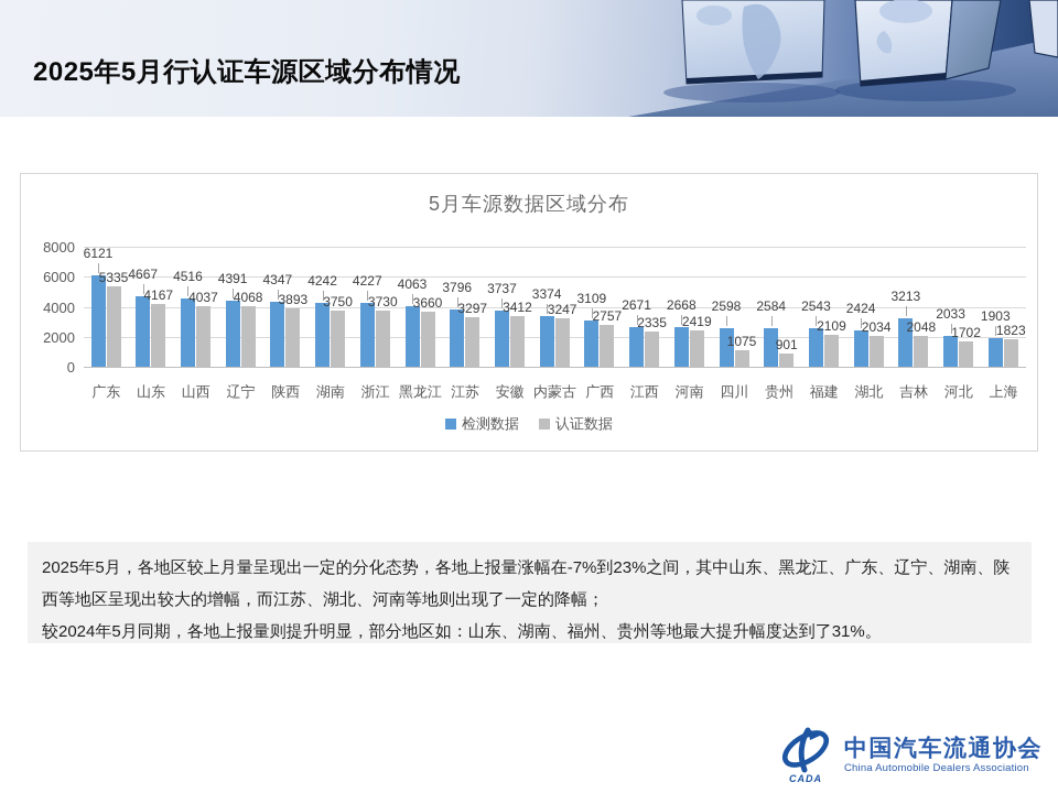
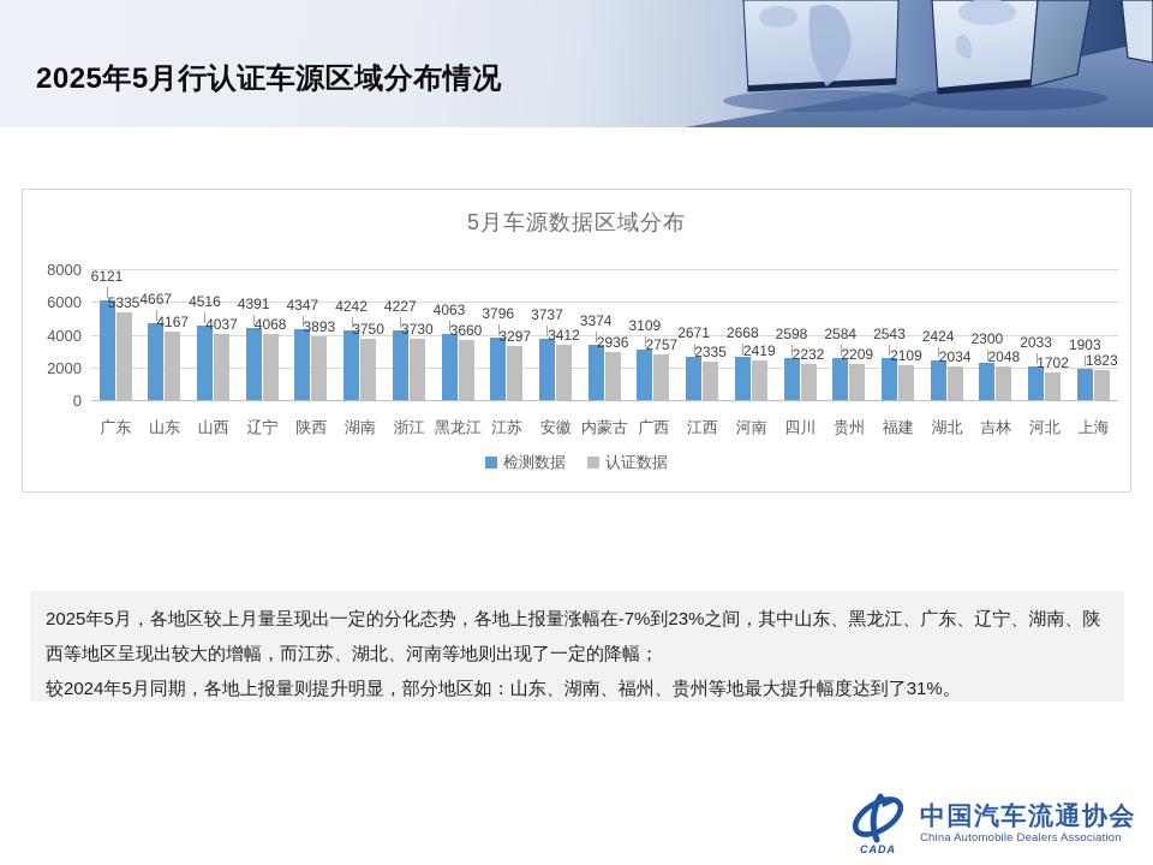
认证数据/内蒙古: 3247 -> 2936
认证数据/四川: 1075 -> 2232
认证数据/贵州: 901 -> 2209
检测数据/吉林: 3213 -> 2300
